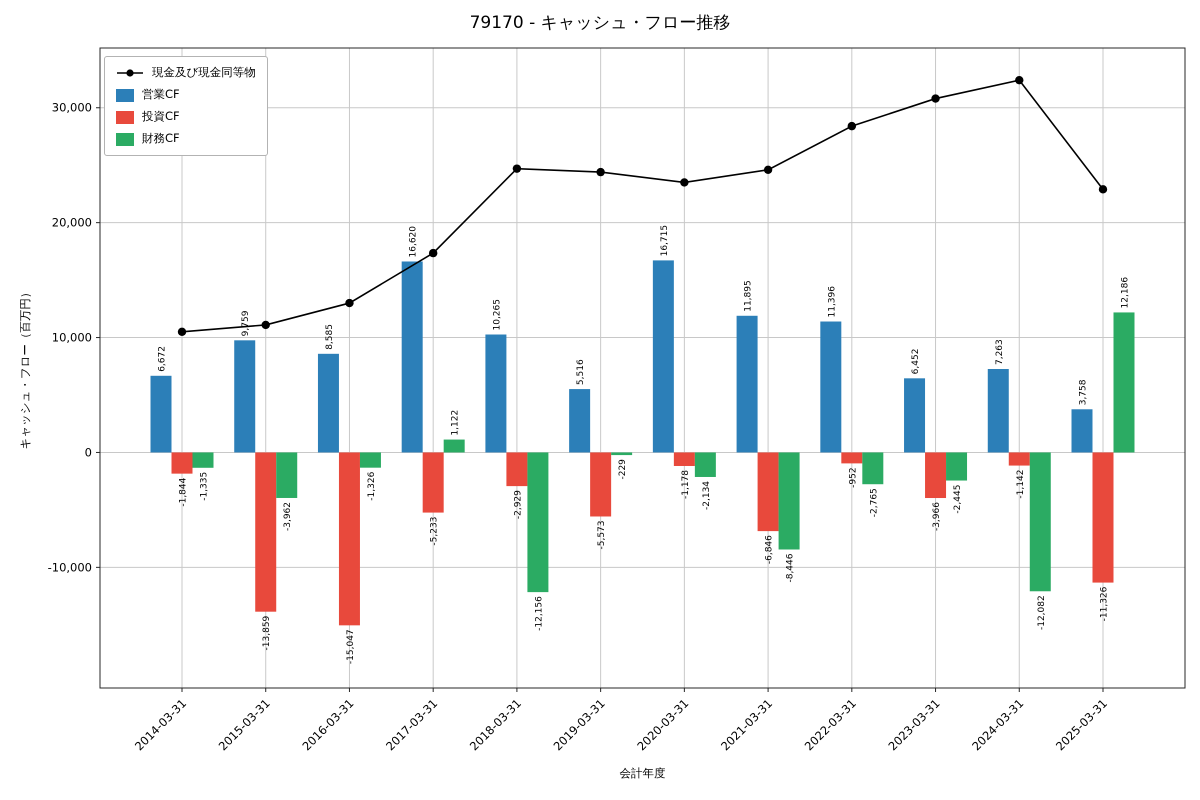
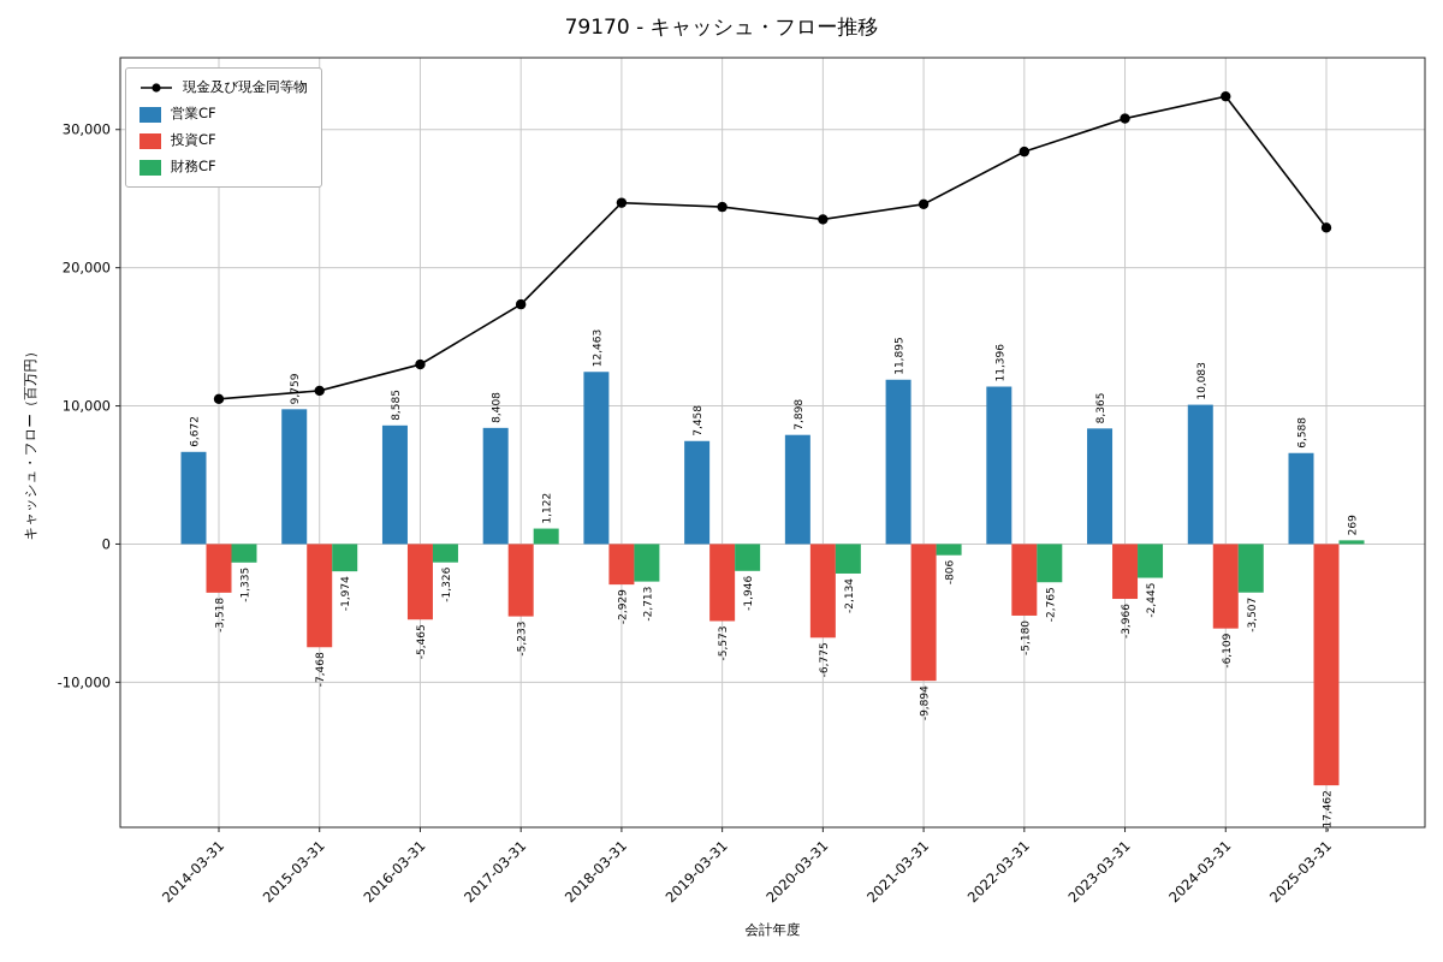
投資CF/2014-03-31: -1,844 -> -3,518
投資CF/2015-03-31: -13,859 -> -7,468
財務CF/2015-03-31: -3,962 -> -1,974
投資CF/2016-03-31: -15,047 -> -5,465
営業CF/2017-03-31: 16,620 -> 8,408
営業CF/2018-03-31: 10,265 -> 12,463
財務CF/2018-03-31: -12,156 -> -2,713
営業CF/2019-03-31: 5,516 -> 7,458
財務CF/2019-03-31: -229 -> -1,946
営業CF/2020-03-31: 16,715 -> 7,898
投資CF/2020-03-31: -1,178 -> -6,775
投資CF/2021-03-31: -6,846 -> -9,894
財務CF/2021-03-31: -8,446 -> -806
投資CF/2022-03-31: -952 -> -5,180
営業CF/2023-03-31: 6,452 -> 8,365
営業CF/2024-03-31: 7,263 -> 10,083
投資CF/2024-03-31: -1,142 -> -6,109
財務CF/2024-03-31: -12,082 -> -3,507
営業CF/2025-03-31: 3,758 -> 6,588
投資CF/2025-03-31: -11,326 -> -17,462
財務CF/2025-03-31: 12,186 -> 269
